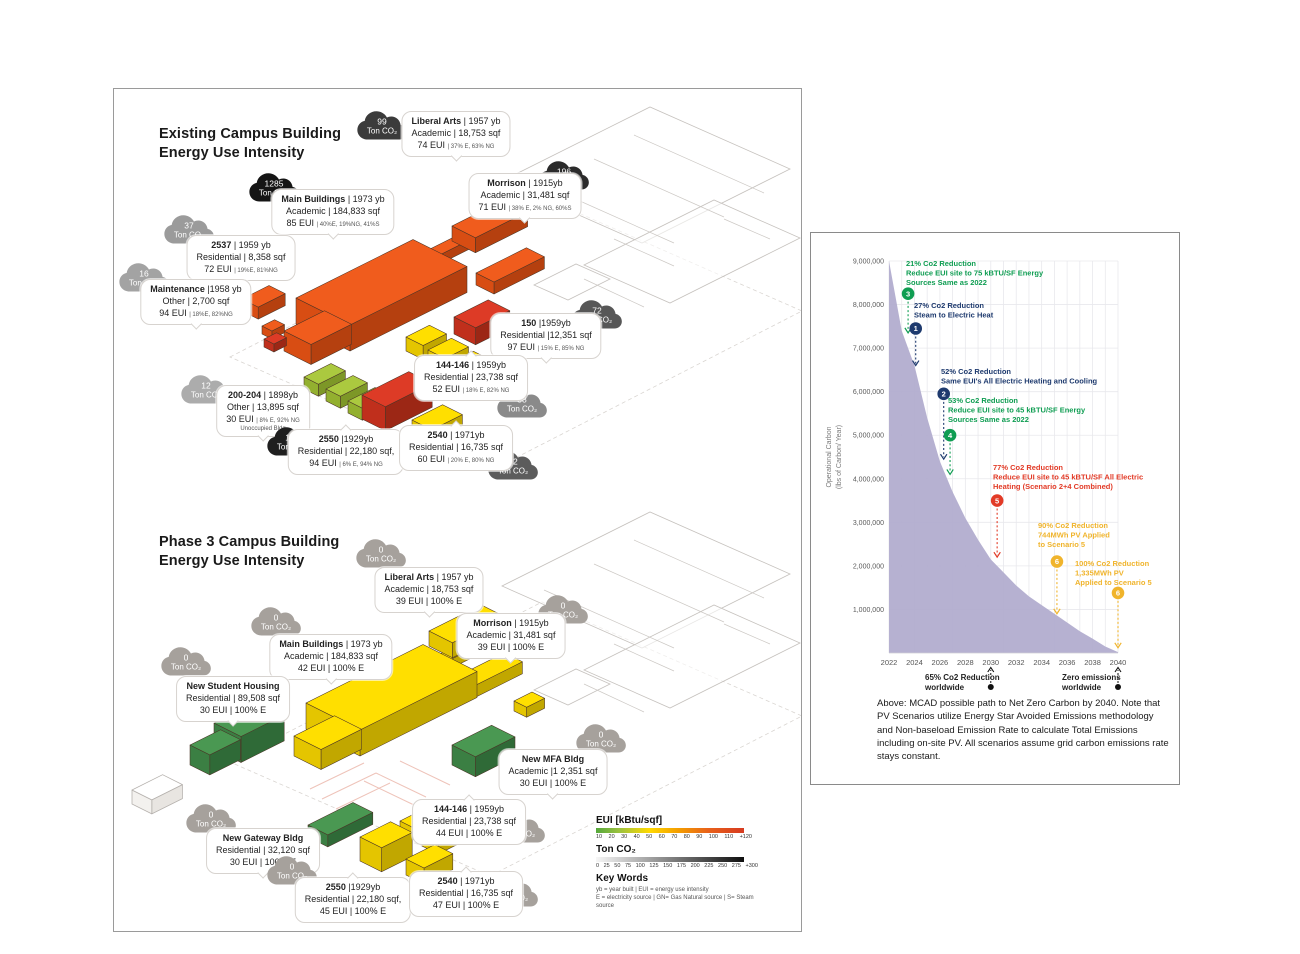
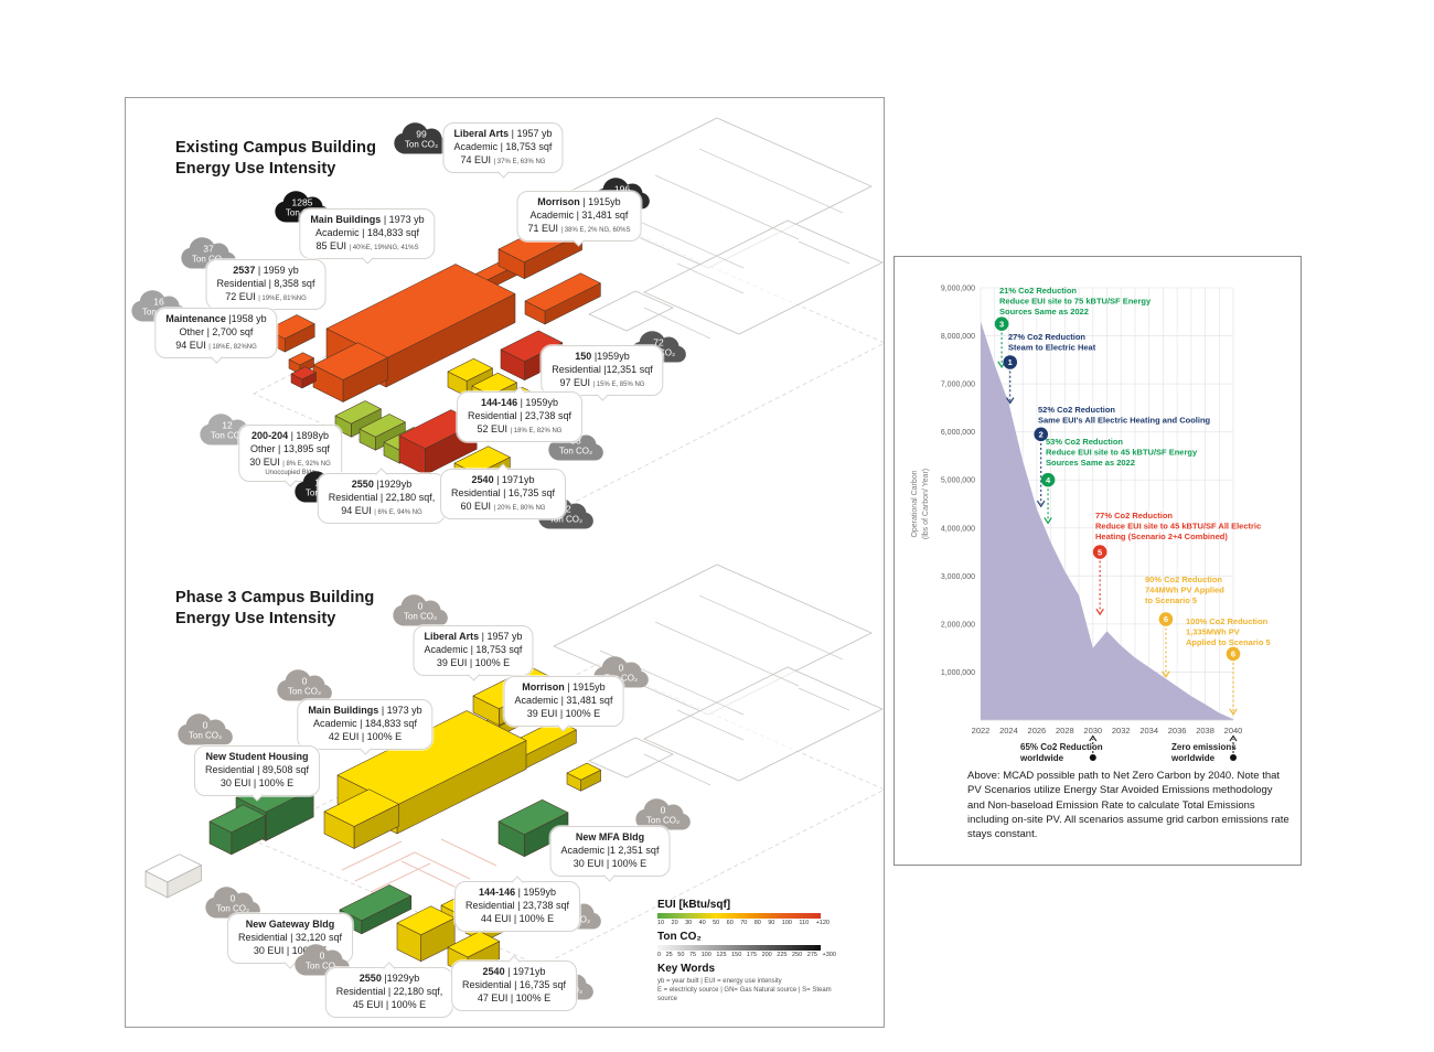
2022: 9000000 -> 8300000
2030: 2200000 -> 1500000
